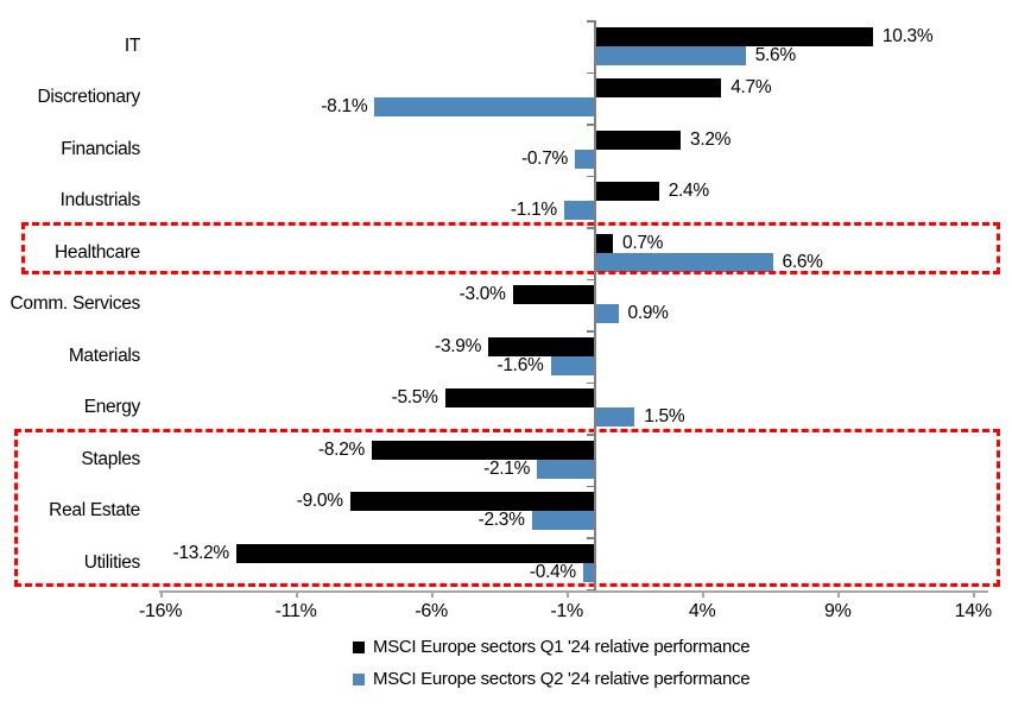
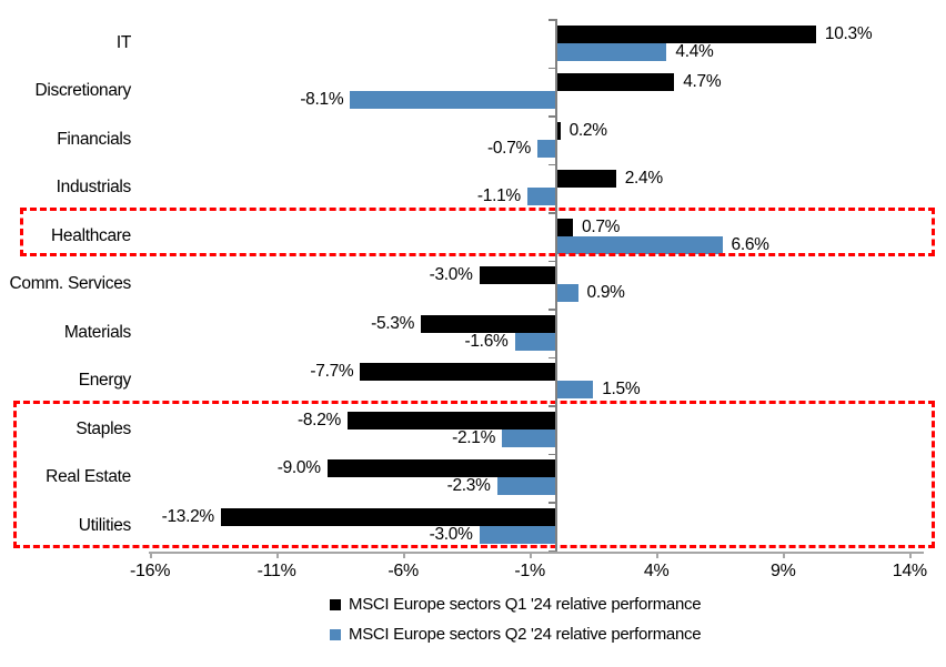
MSCI Europe sectors Q2 '24 relative performance/IT: 5.6% -> 4.4%
MSCI Europe sectors Q1 '24 relative performance/Financials: 3.2% -> 0.2%
MSCI Europe sectors Q1 '24 relative performance/Materials: -3.9% -> -5.3%
MSCI Europe sectors Q1 '24 relative performance/Energy: -5.5% -> -7.7%
MSCI Europe sectors Q2 '24 relative performance/Utilities: -0.4% -> -3.0%
